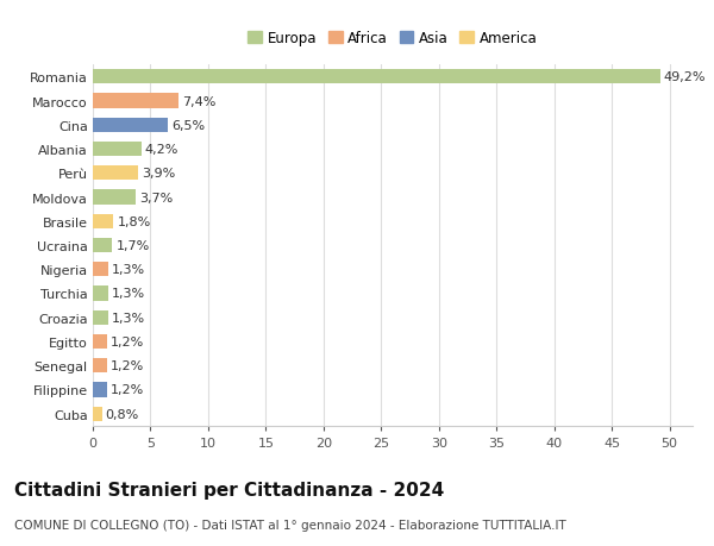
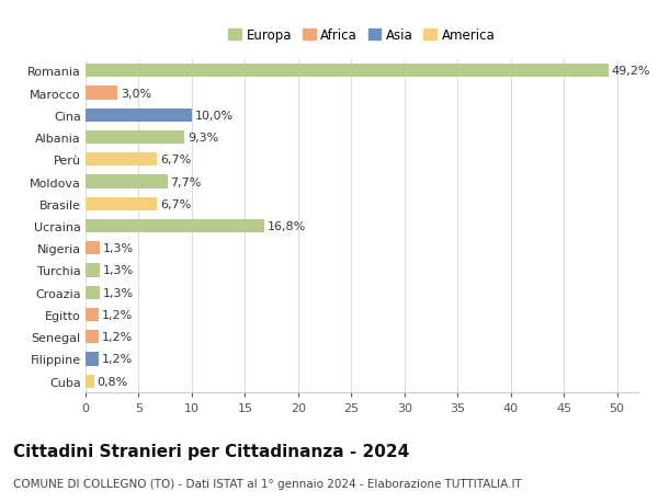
Marocco: 7,4% -> 3,0%
Cina: 6,5% -> 10,0%
Albania: 4,2% -> 9,3%
Perù: 3,9% -> 6,7%
Moldova: 3,7% -> 7,7%
Brasile: 1,8% -> 6,7%
Ucraina: 1,7% -> 16,8%
